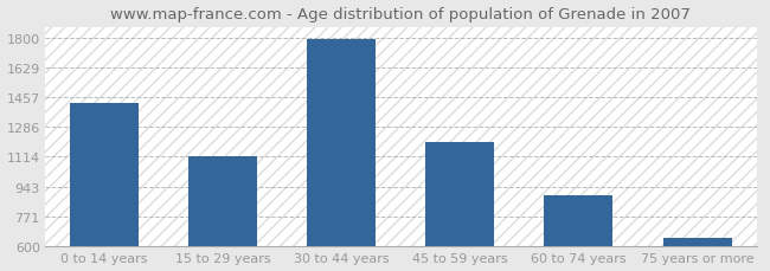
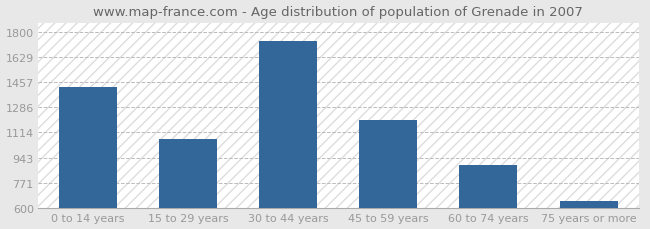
15 to 29 years: 1110 -> 1070
30 to 44 years: 1790 -> 1740
